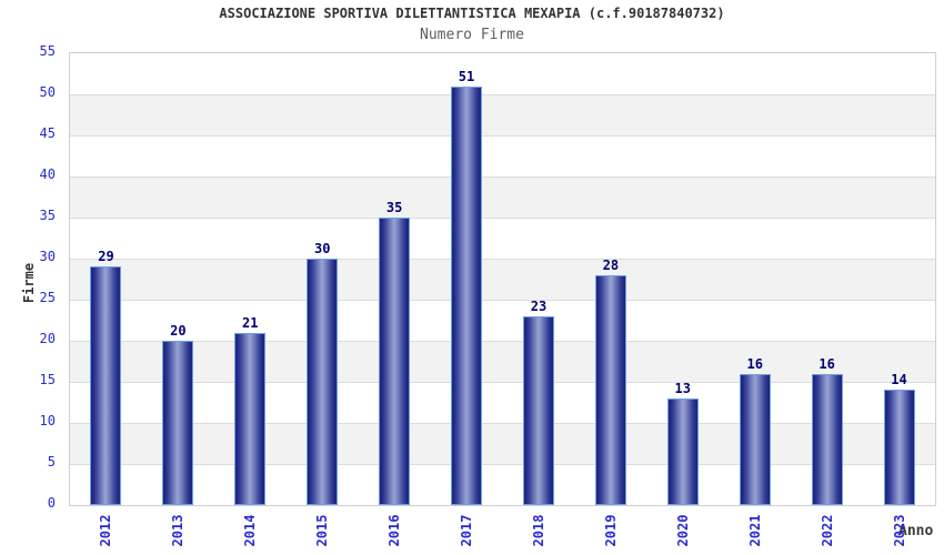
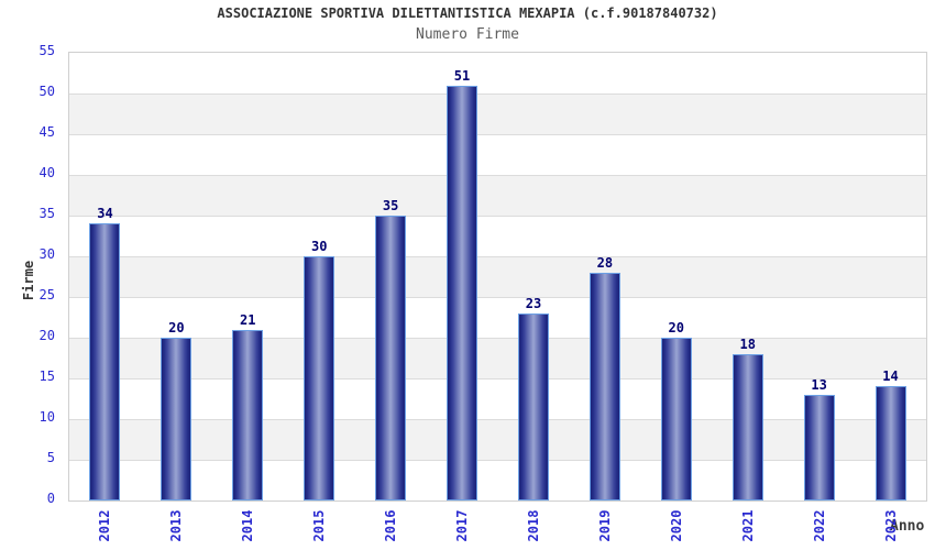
2012: 29 -> 34
2020: 13 -> 20
2021: 16 -> 18
2022: 16 -> 13
